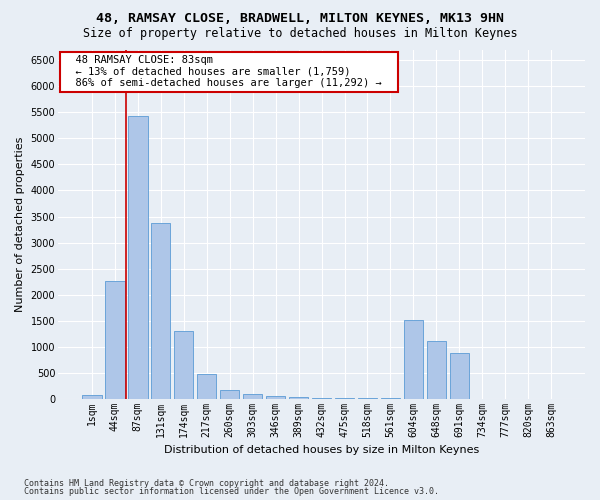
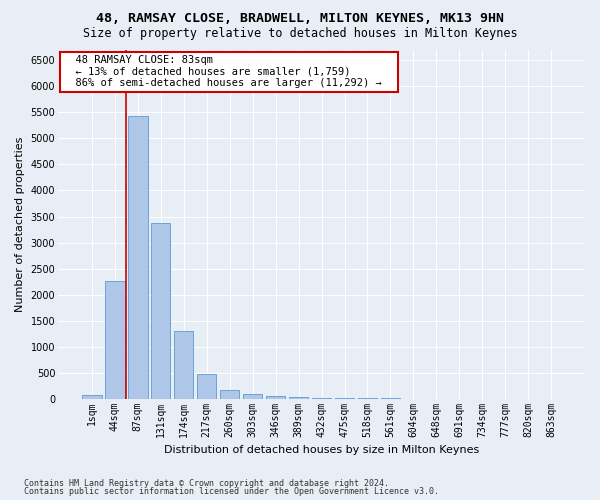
604sqm: 1520 -> 0
648sqm: 1100 -> 0
691sqm: 880 -> 0
